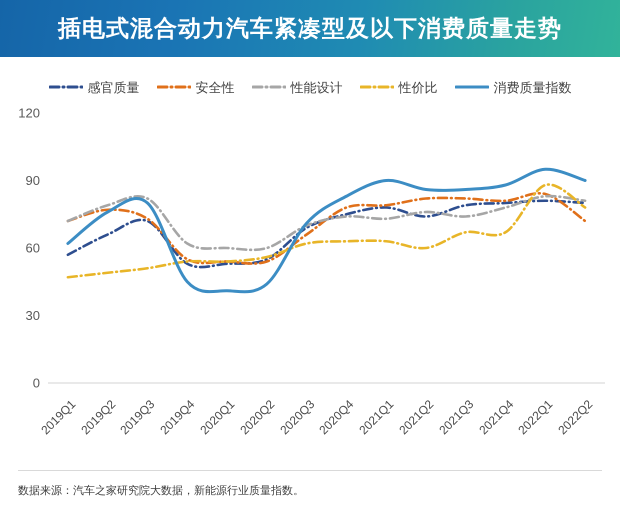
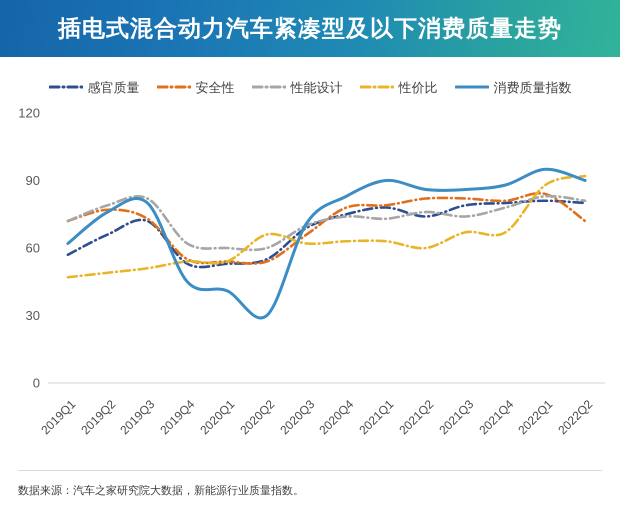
性价比/2020Q2: 56 -> 66
消费质量指数/2020Q2: 44 -> 30
性价比/2022Q2: 78 -> 92
